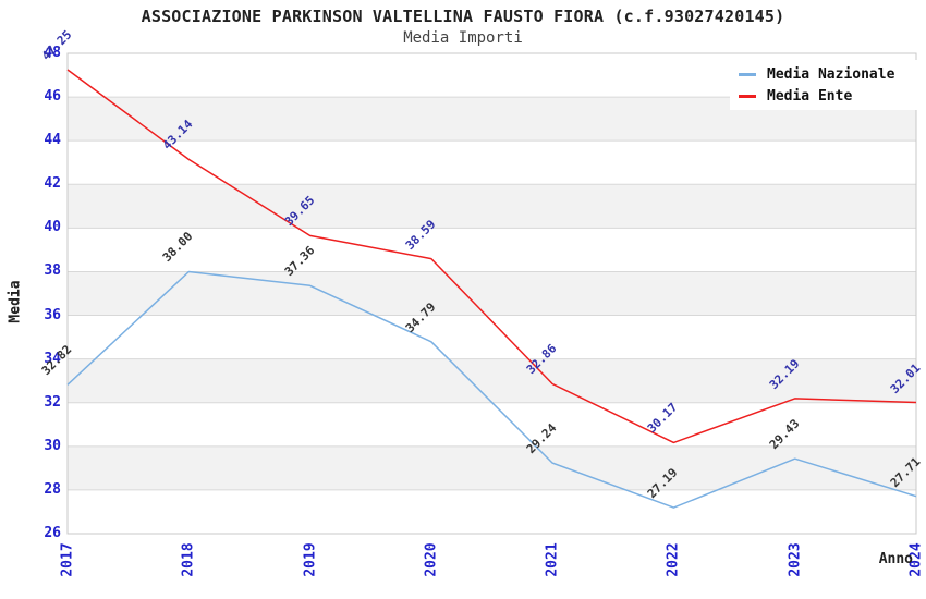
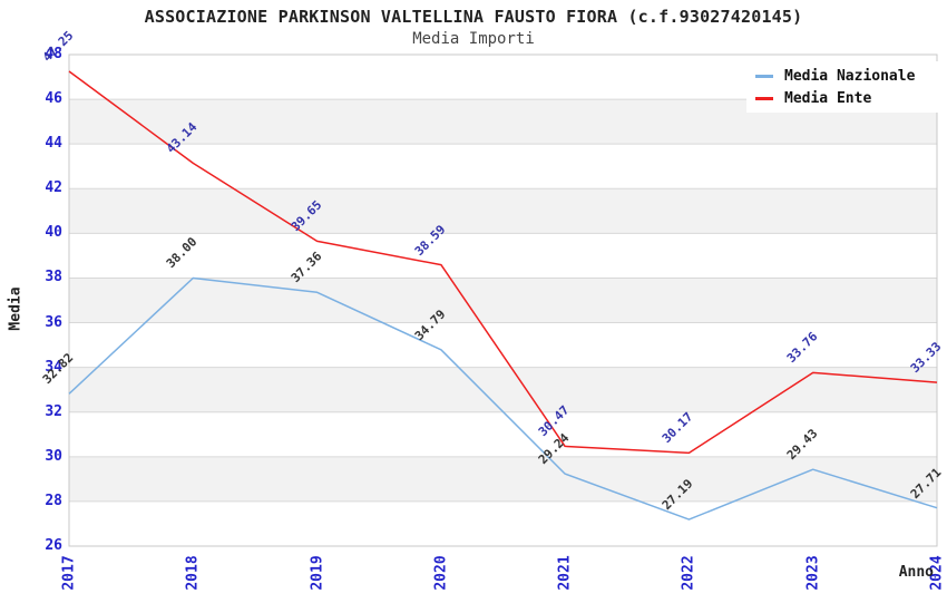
Media Ente/2021: 32.86 -> 30.47
Media Ente/2023: 32.19 -> 33.76
Media Ente/2024: 32.01 -> 33.33
